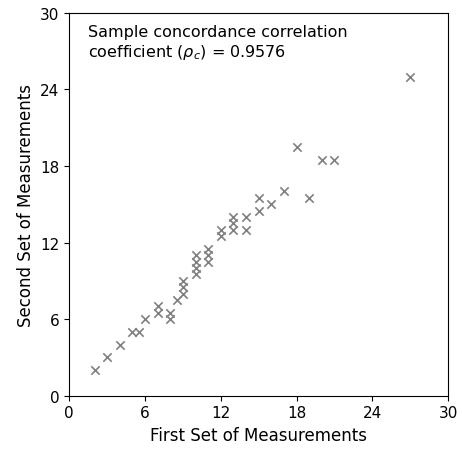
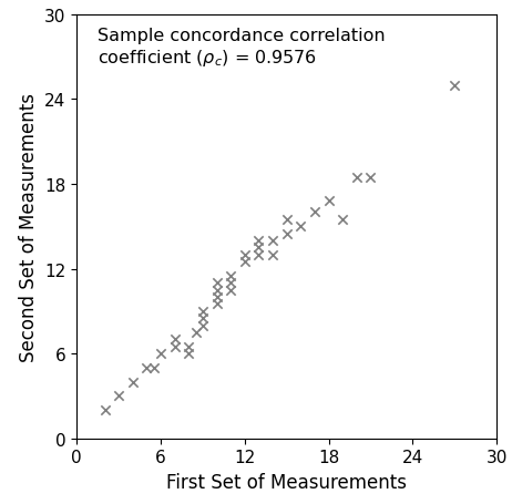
18: 19.5 -> 16.8
